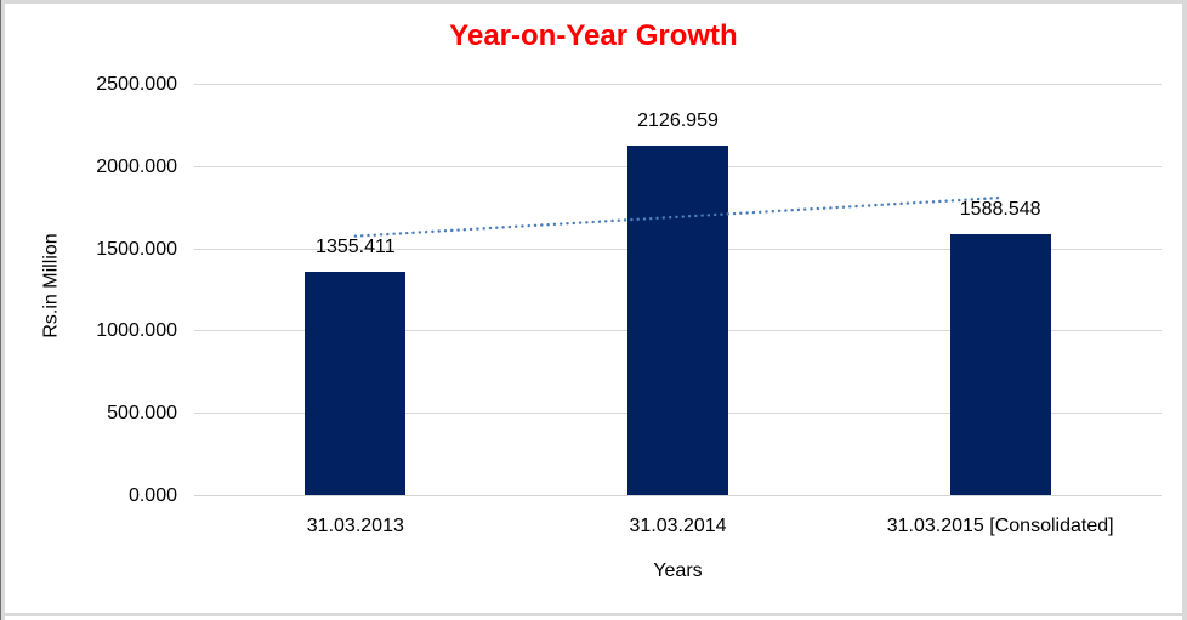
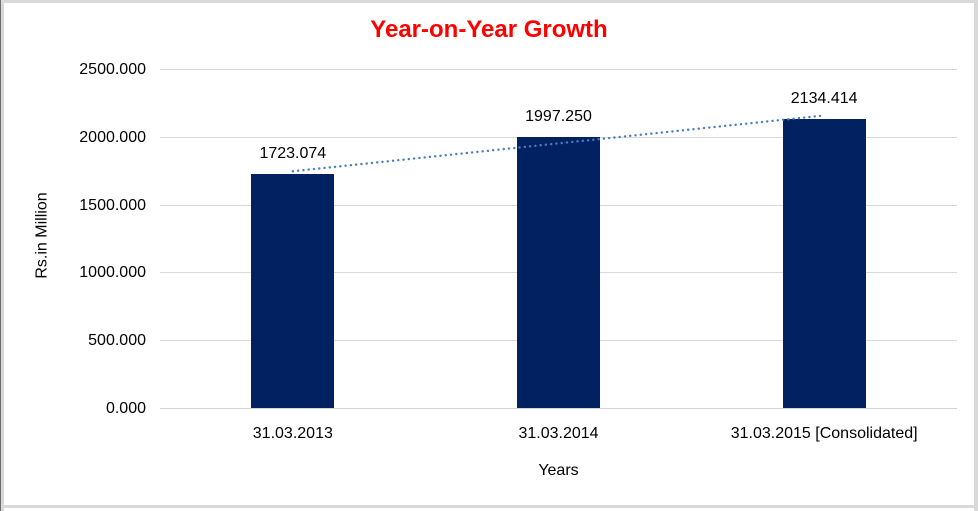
31.03.2013: 1355.411 -> 1723.074
31.03.2014: 2126.959 -> 1997.250
31.03.2015 [Consolidated]: 1588.548 -> 2134.414
